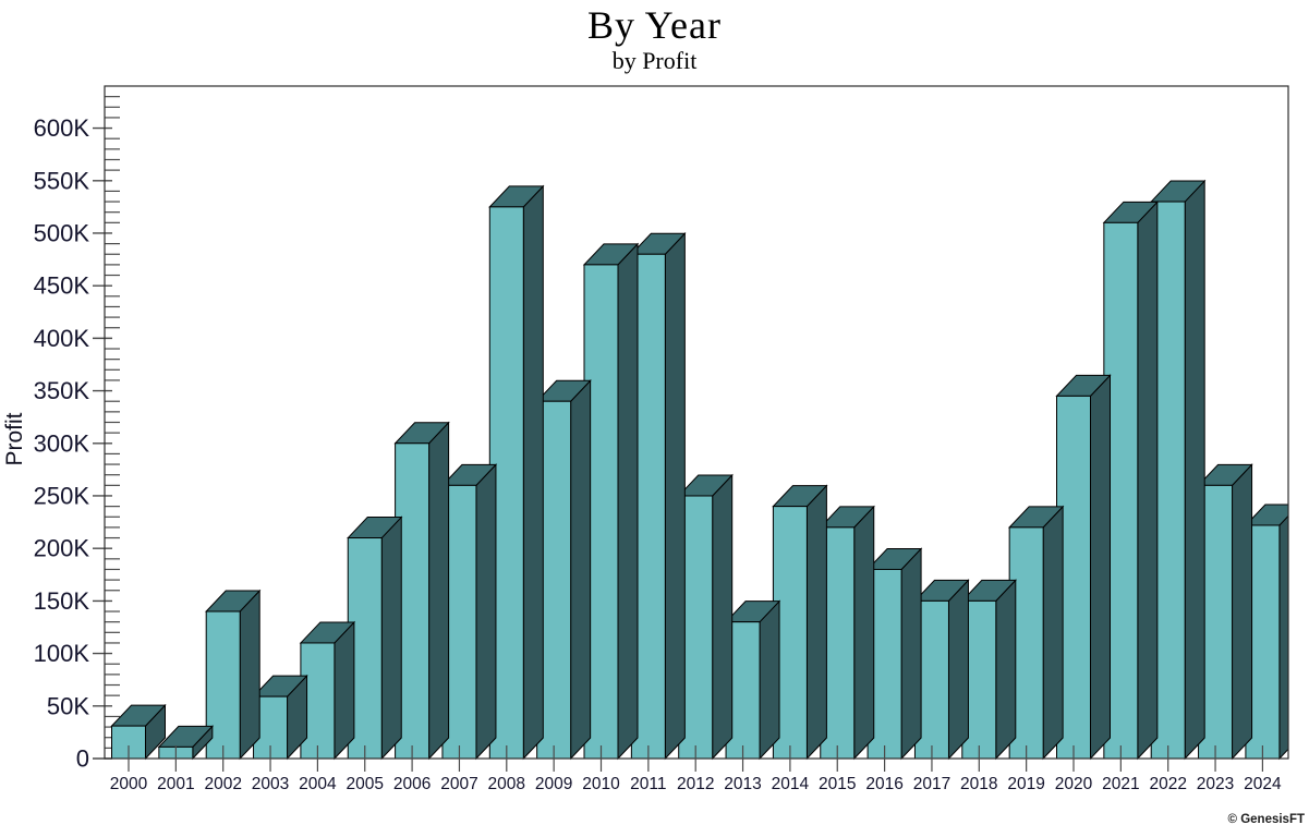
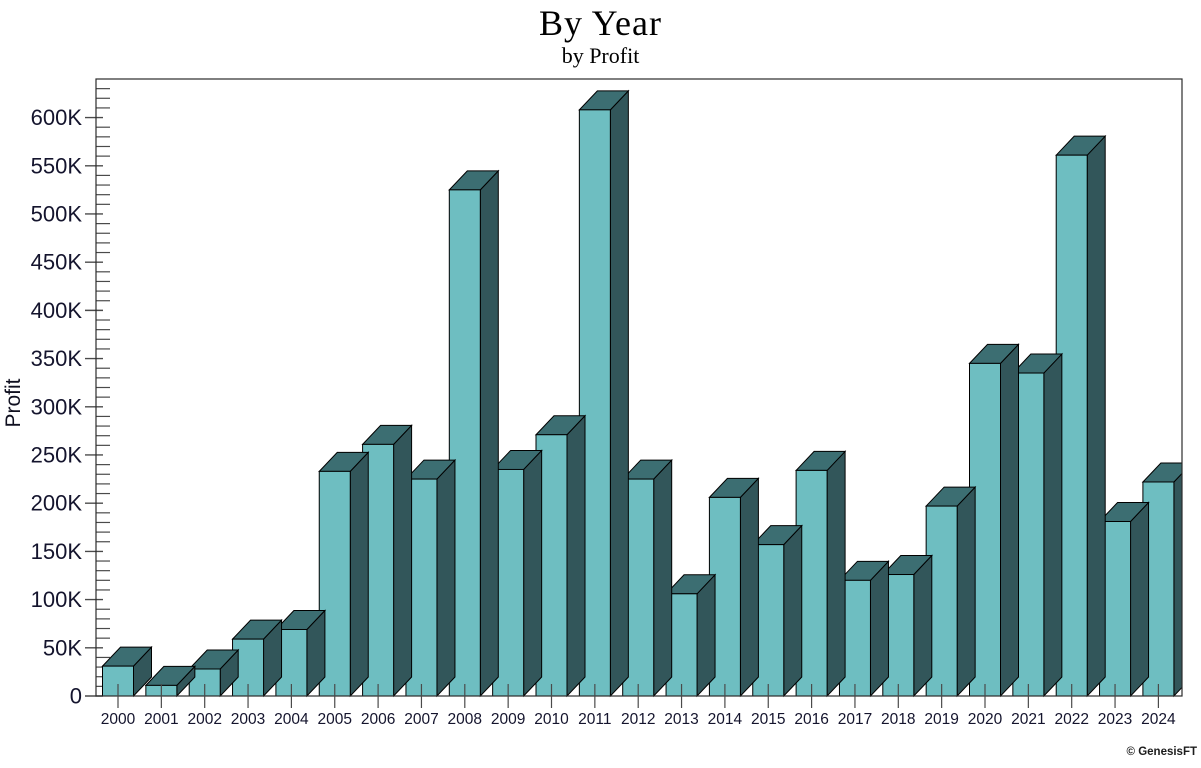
2002: 140K -> 30K
2004: 110K -> 70K
2005: 210K -> 230K
2006: 300K -> 260K
2007: 260K -> 220K
2009: 340K -> 240K
2010: 470K -> 270K
2011: 480K -> 610K
2012: 250K -> 220K
2013: 130K -> 110K
2014: 240K -> 210K
2015: 220K -> 160K
2016: 180K -> 230K
2017: 150K -> 120K
2018: 150K -> 130K
2019: 220K -> 200K
2021: 510K -> 340K
2022: 530K -> 560K
2023: 260K -> 180K
